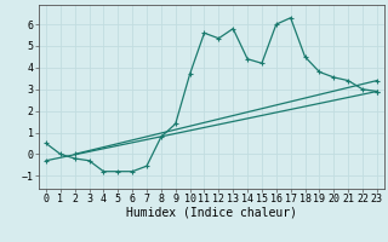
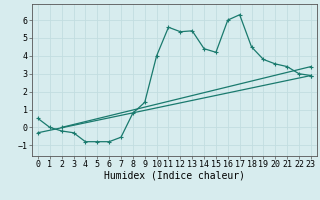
10: 3.7 -> 4.0
13: 5.8 -> 5.4
